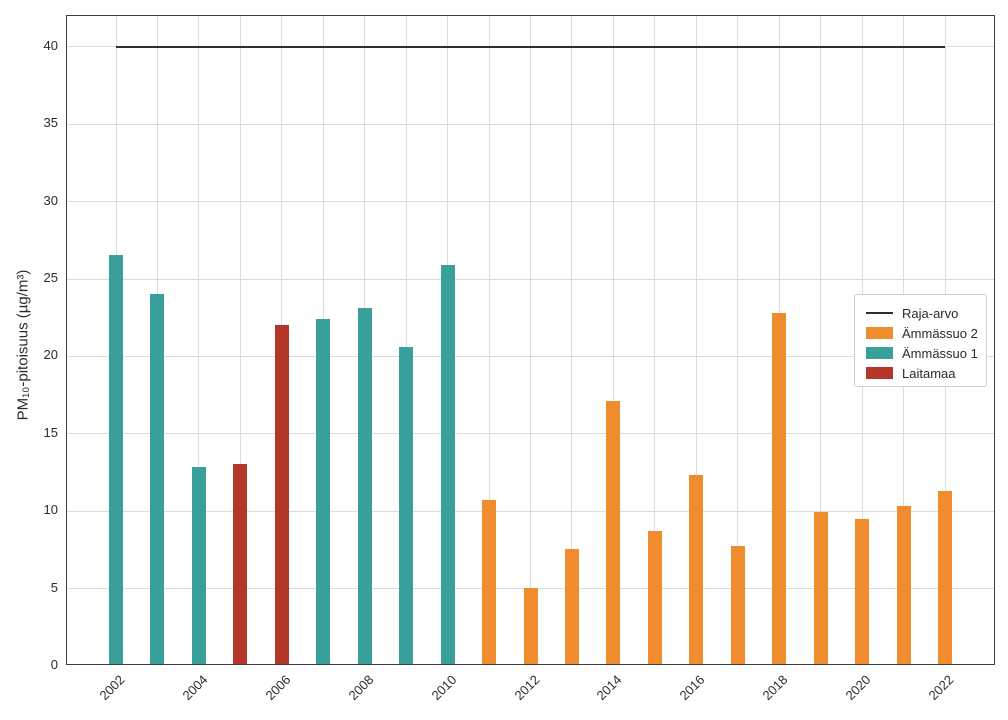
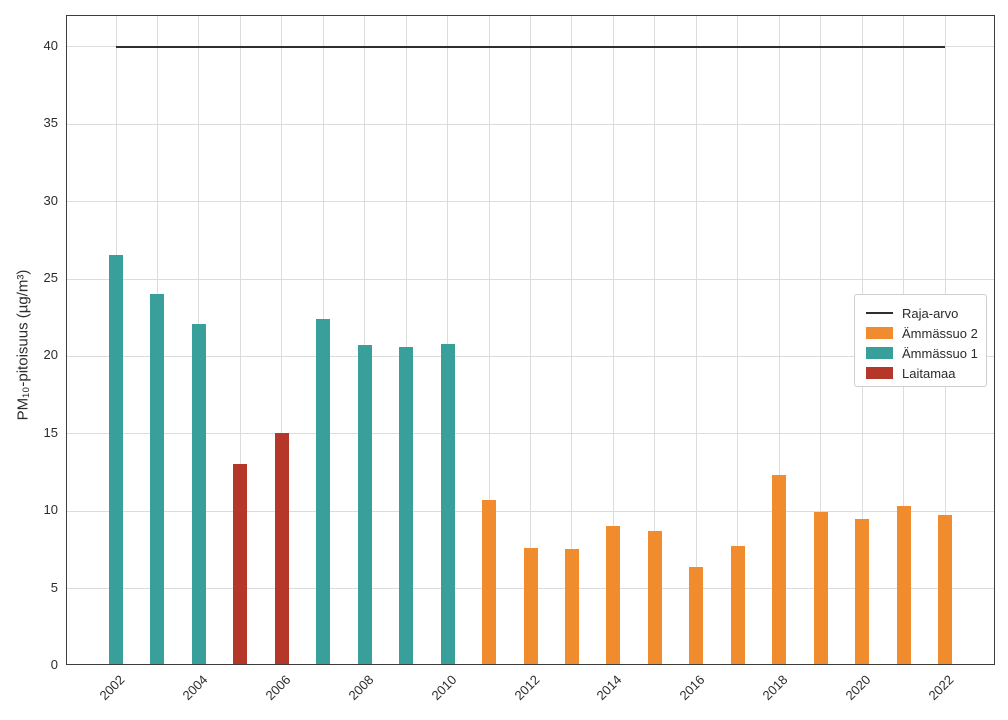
Ämmässuo 1/2004: 12.7 -> 22.0
Laitamaa/2006: 21.9 -> 14.9
Ämmässuo 1/2008: 23.0 -> 20.6
Ämmässuo 1/2010: 25.8 -> 20.7
Ämmässuo 2/2012: 4.9 -> 7.5
Ämmässuo 2/2014: 17.0 -> 8.9
Ämmässuo 2/2016: 12.2 -> 6.3
Ämmässuo 2/2018: 22.7 -> 12.2
Ämmässuo 2/2022: 11.2 -> 9.6
